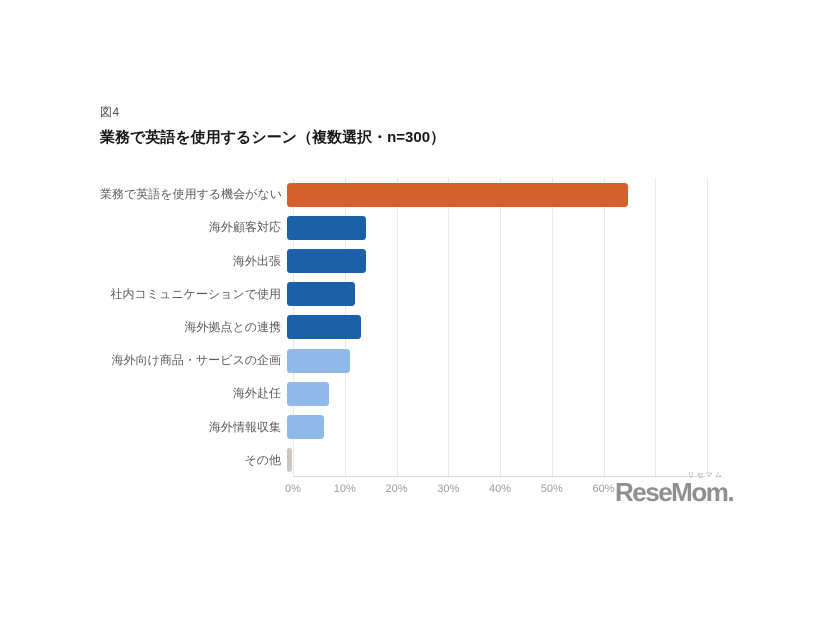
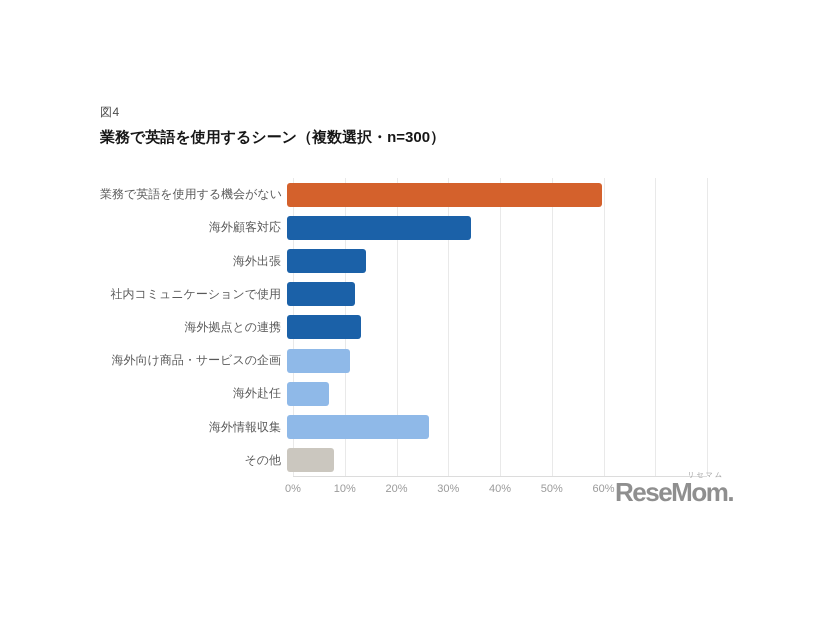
業務で英語を使用する機会がない: 65% -> 60%
海外顧客対応: 15% -> 35%
海外情報収集: 7% -> 27%
その他: 1% -> 9%
